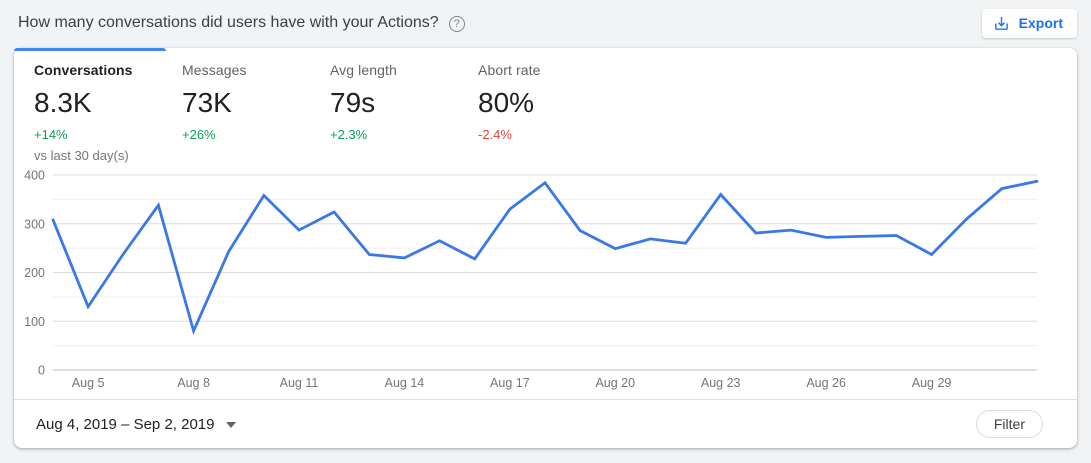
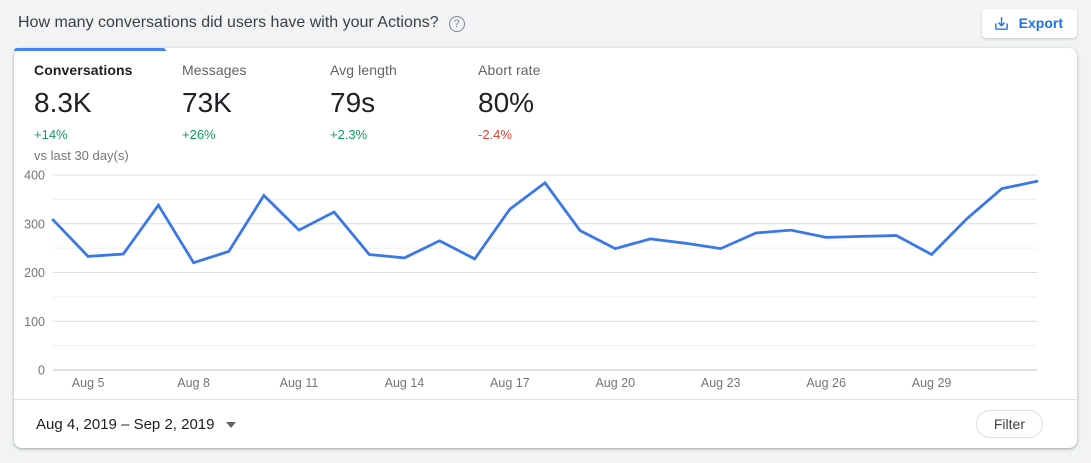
Aug 5: 130 -> 230
Aug 8: 80 -> 220
Aug 23: 360 -> 250
